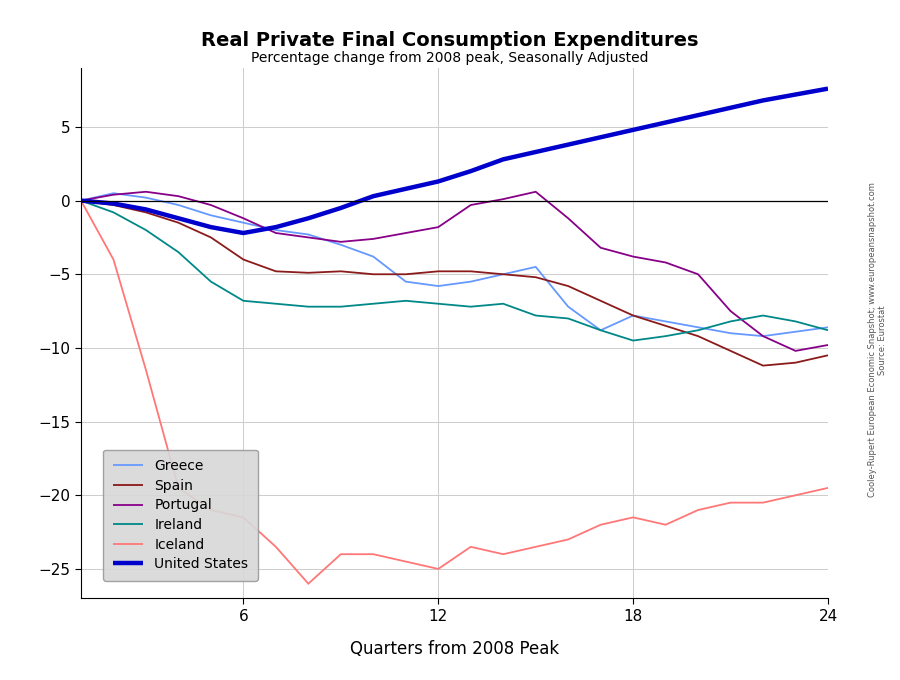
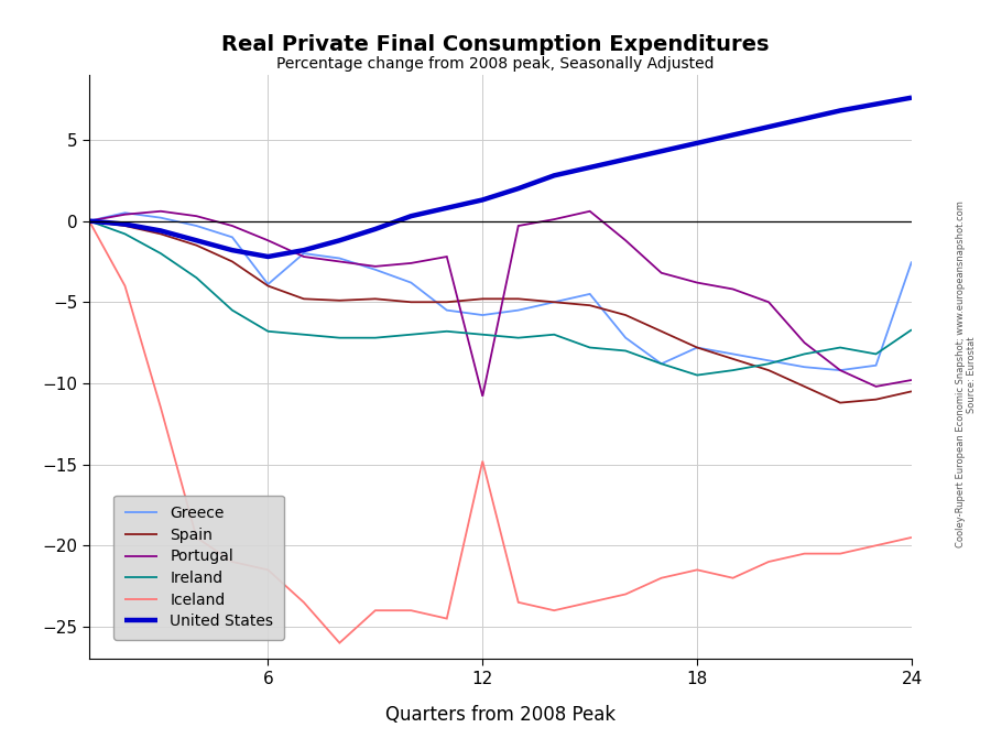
Greece/6: -1.5 -> -3.9
Portugal/12: -1.8 -> -10.8
Iceland/12: -25.0 -> -14.8
Greece/24: -8.6 -> -2.5
Ireland/24: -8.8 -> -6.7
